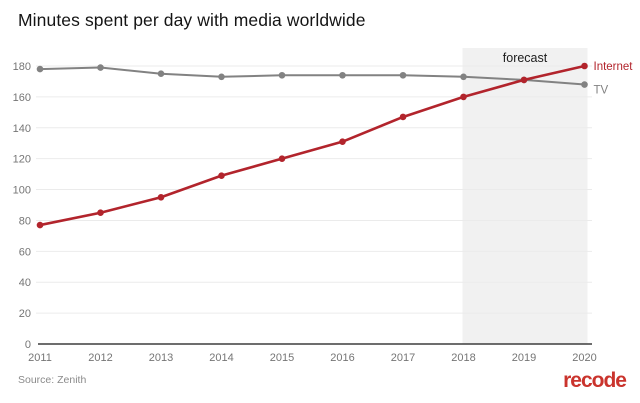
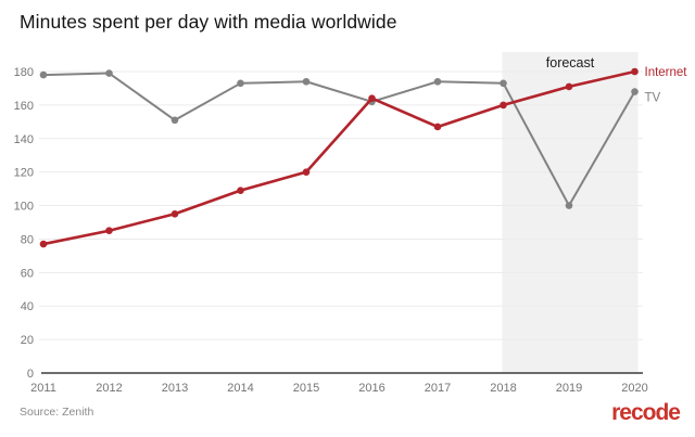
TV/2013: 175 -> 151
Internet/2016: 131 -> 164
TV/2016: 174 -> 162
TV/2019: 171 -> 100
